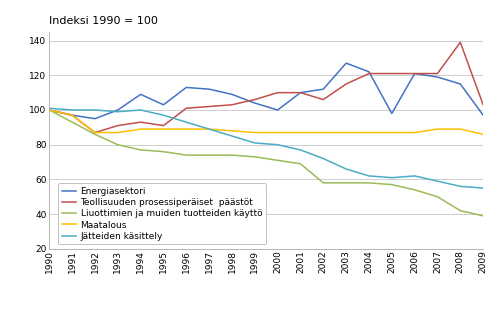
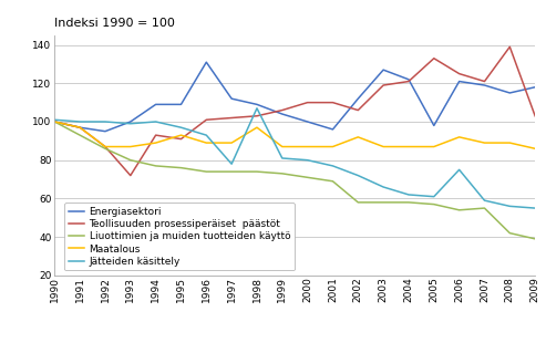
Teollisuuden prosessiperäiset päästöt/1993: 91 -> 72
Energiasektori/1995: 103 -> 109
Maatalous/1995: 89 -> 93
Energiasektori/1996: 113 -> 131
Jätteiden käsittely/1997: 89 -> 78
Maatalous/1998: 88 -> 97
Jätteiden käsittely/1998: 85 -> 107
Energiasektori/2001: 110 -> 96
Maatalous/2002: 87 -> 92
Teollisuuden prosessiperäiset päästöt/2003: 115 -> 119
Teollisuuden prosessiperäiset päästöt/2005: 121 -> 133
Teollisuuden prosessiperäiset päästöt/2006: 121 -> 125
Maatalous/2006: 87 -> 92
Jätteiden käsittely/2006: 62 -> 75
Liuottimien ja muiden tuotteiden käyttö/2007: 50 -> 55
Energiasektori/2009: 97 -> 118
